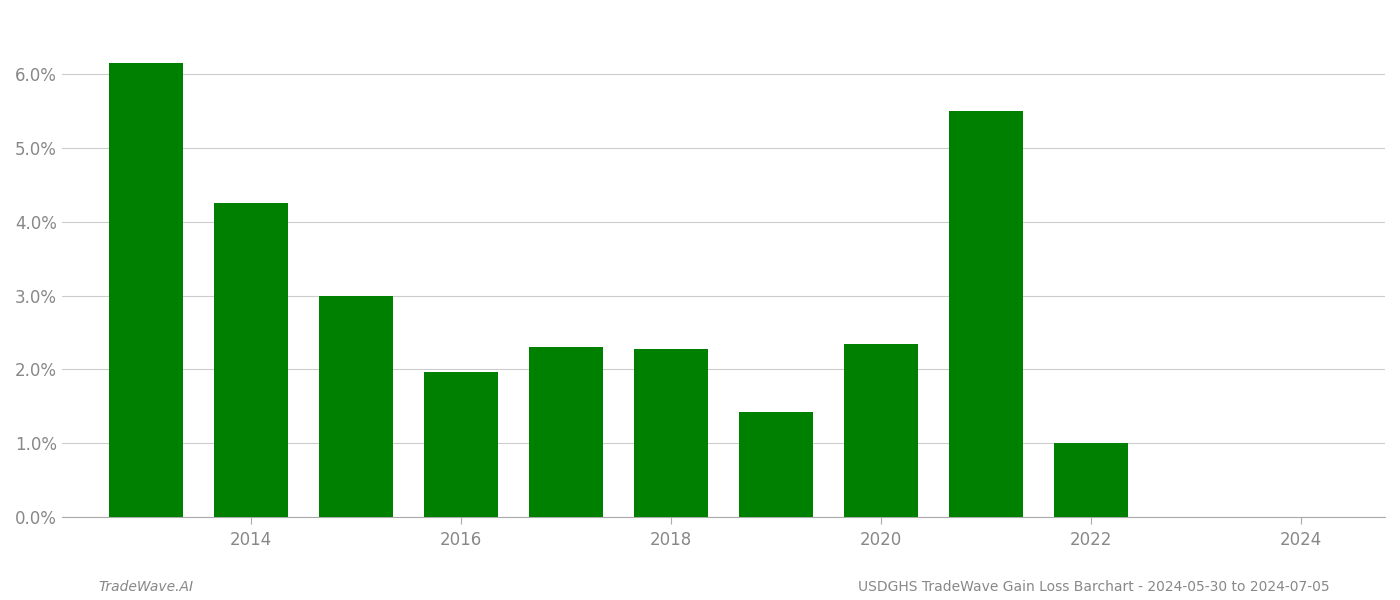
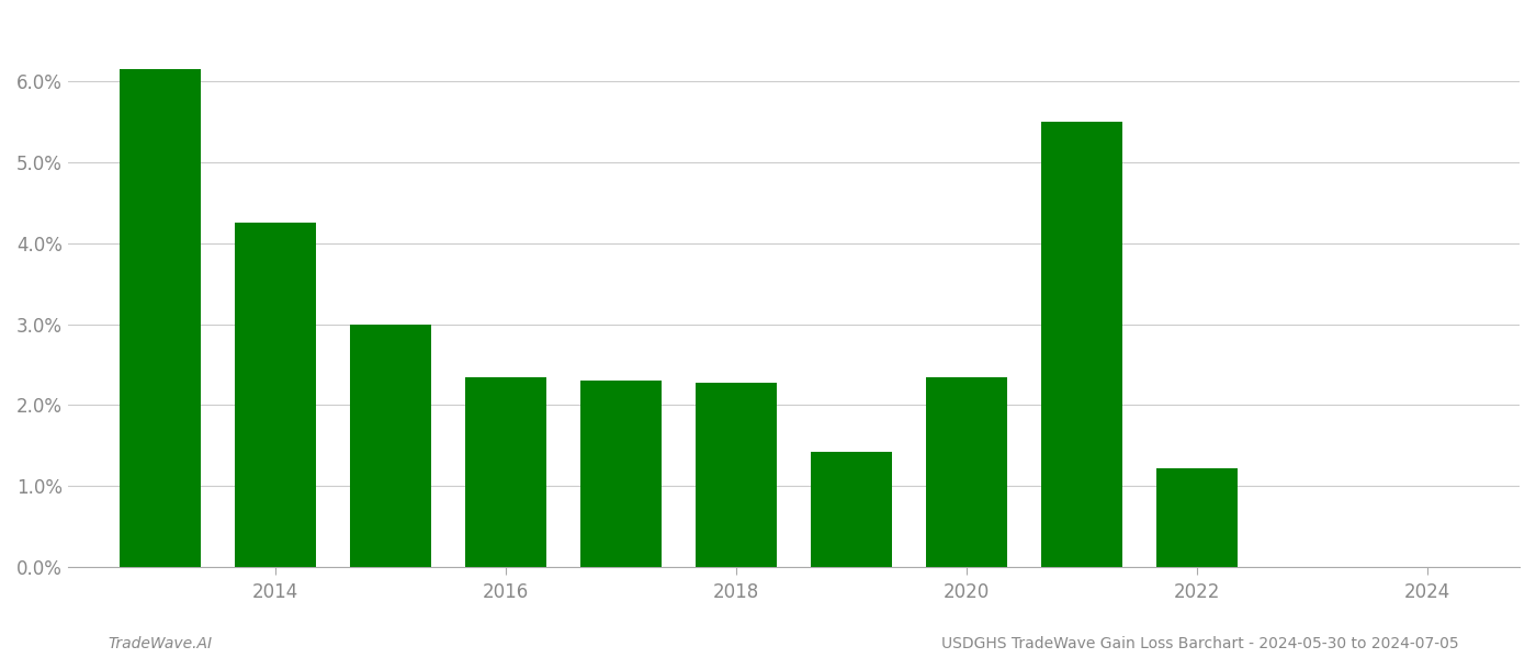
2016: 1.96% -> 2.35%
2022: 1.00% -> 1.22%
